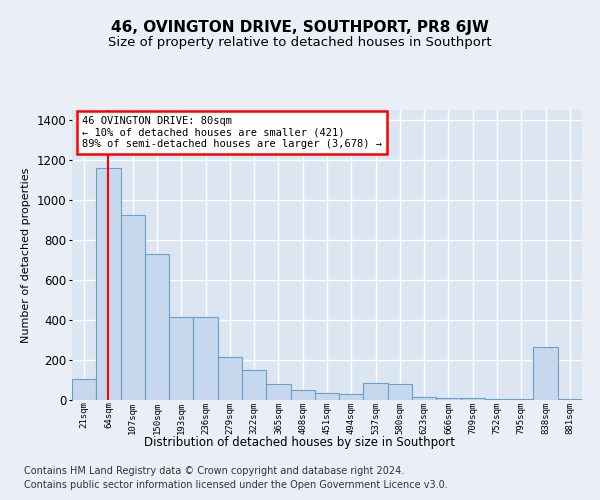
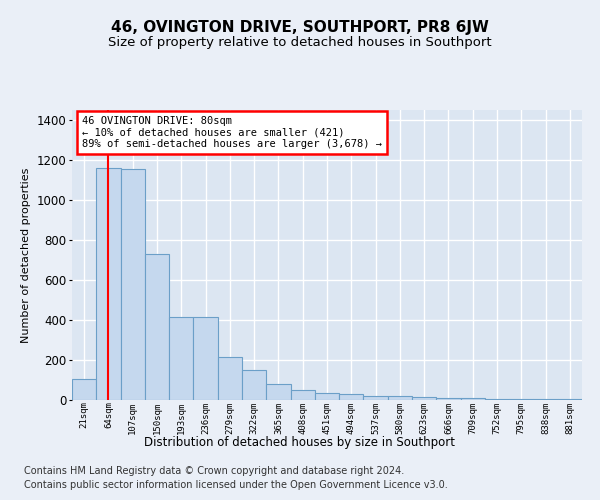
107sqm: 925 -> 1155
537sqm: 85 -> 20
580sqm: 80 -> 18
838sqm: 265 -> 5
